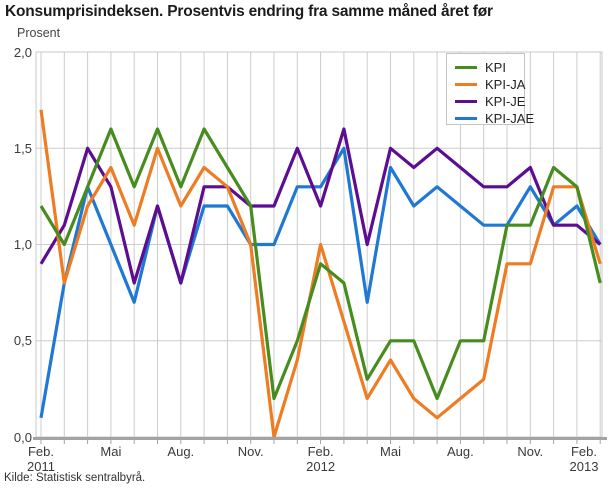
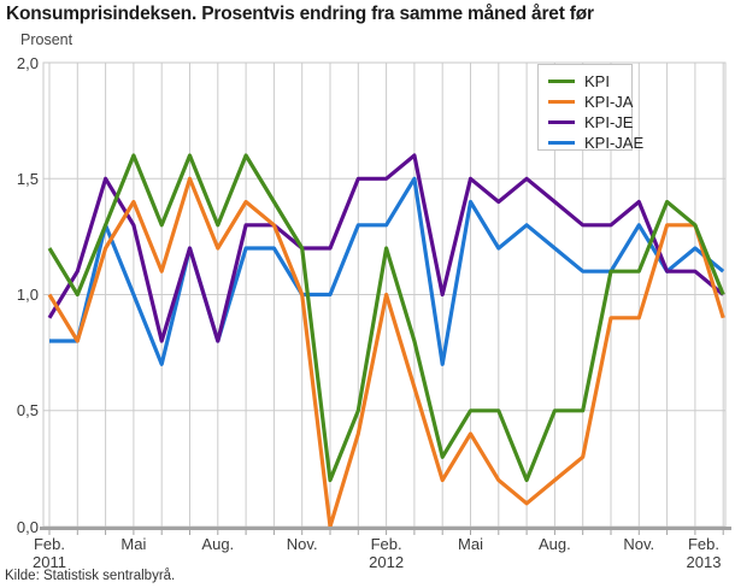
KPI-JA/Feb. 2011: 1,7 -> 1,0
KPI-JAE/Feb. 2011: 0,1 -> 0,8
KPI/Feb. 2012: 0,9 -> 1,2
KPI-JE/Feb. 2012: 1,2 -> 1,5
KPI/Feb. 2013: 0,8 -> 1,0
KPI-JAE/Feb. 2013: 1,0 -> 1,1
